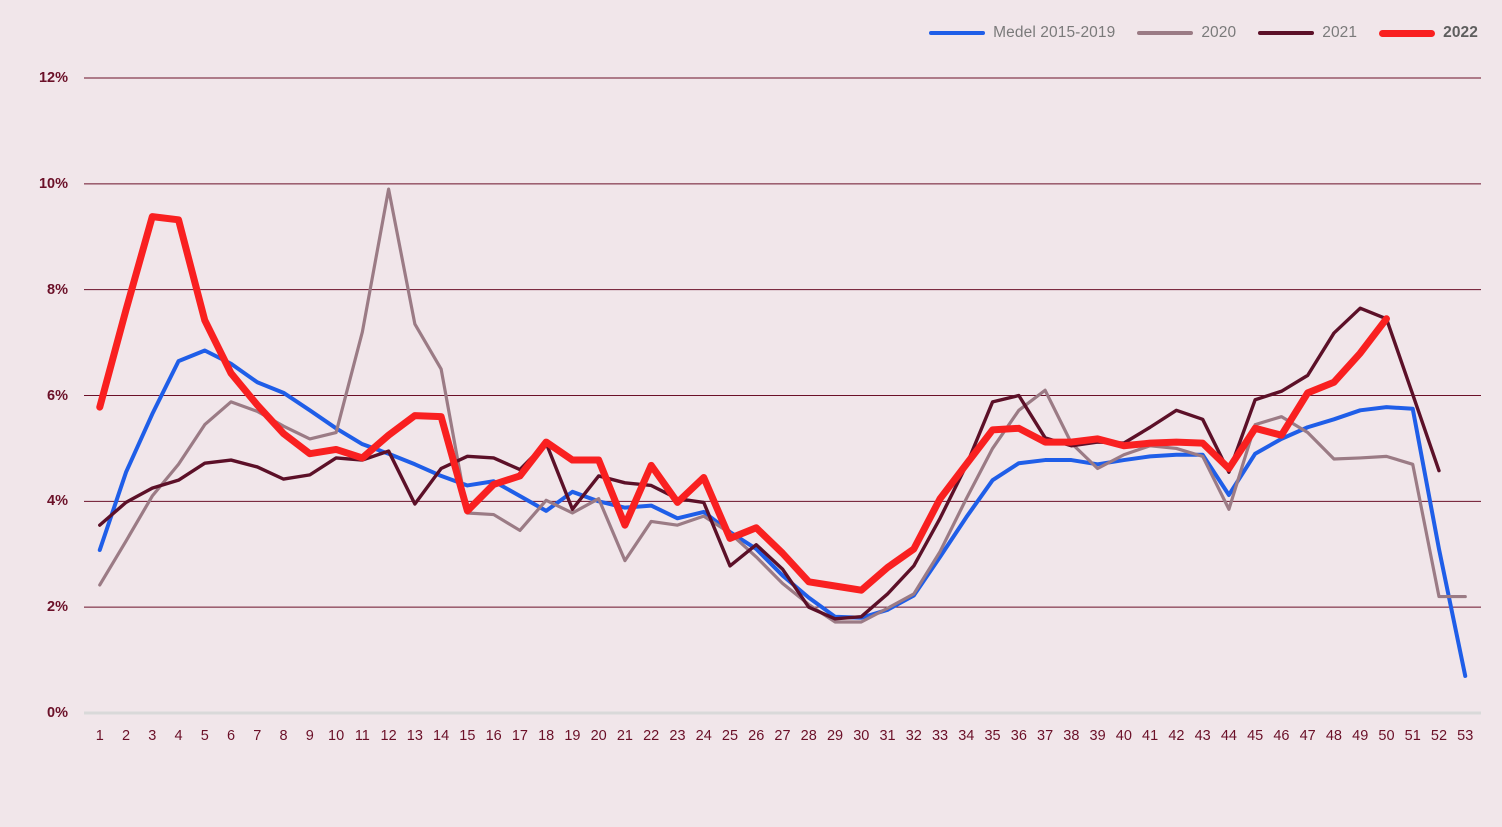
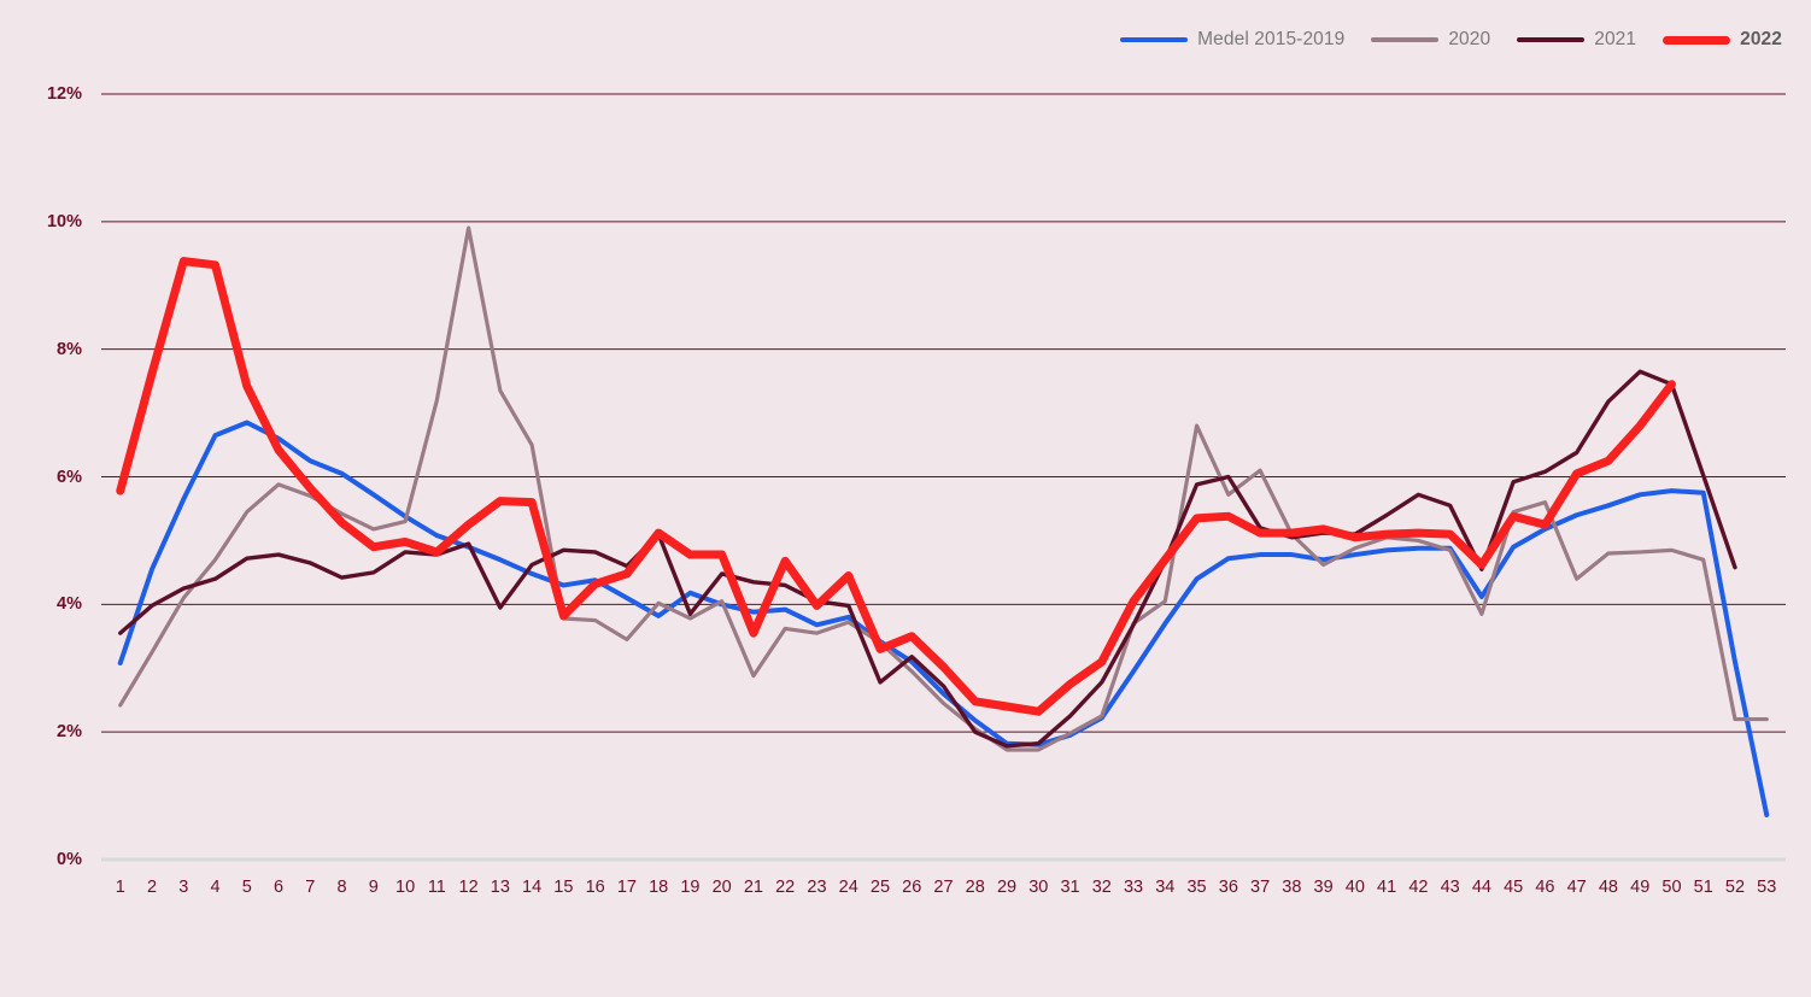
2020/33: 3.0% -> 3.7%
2020/35: 5.0% -> 6.8%
2020/47: 5.3% -> 4.4%
